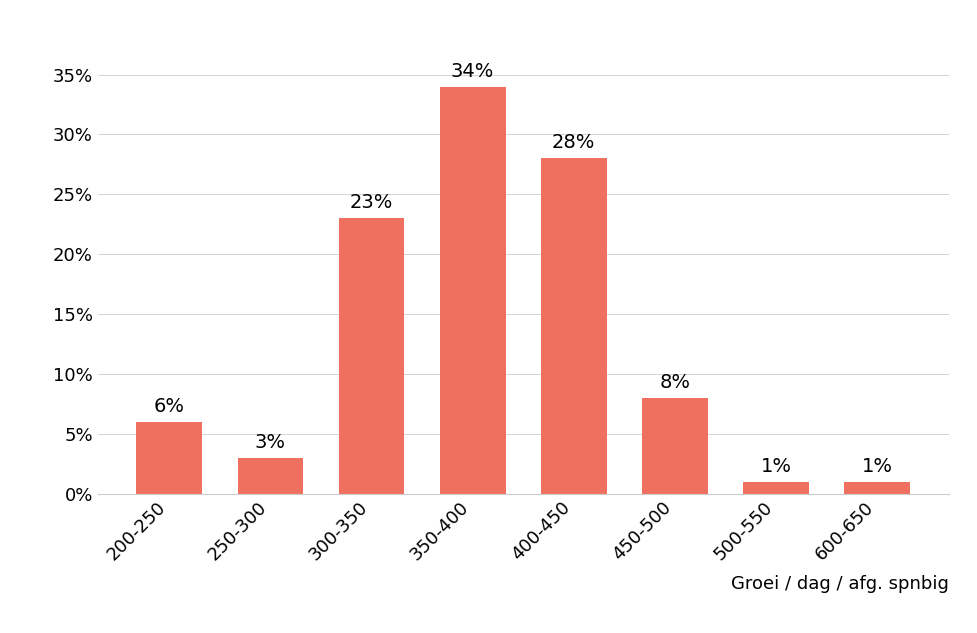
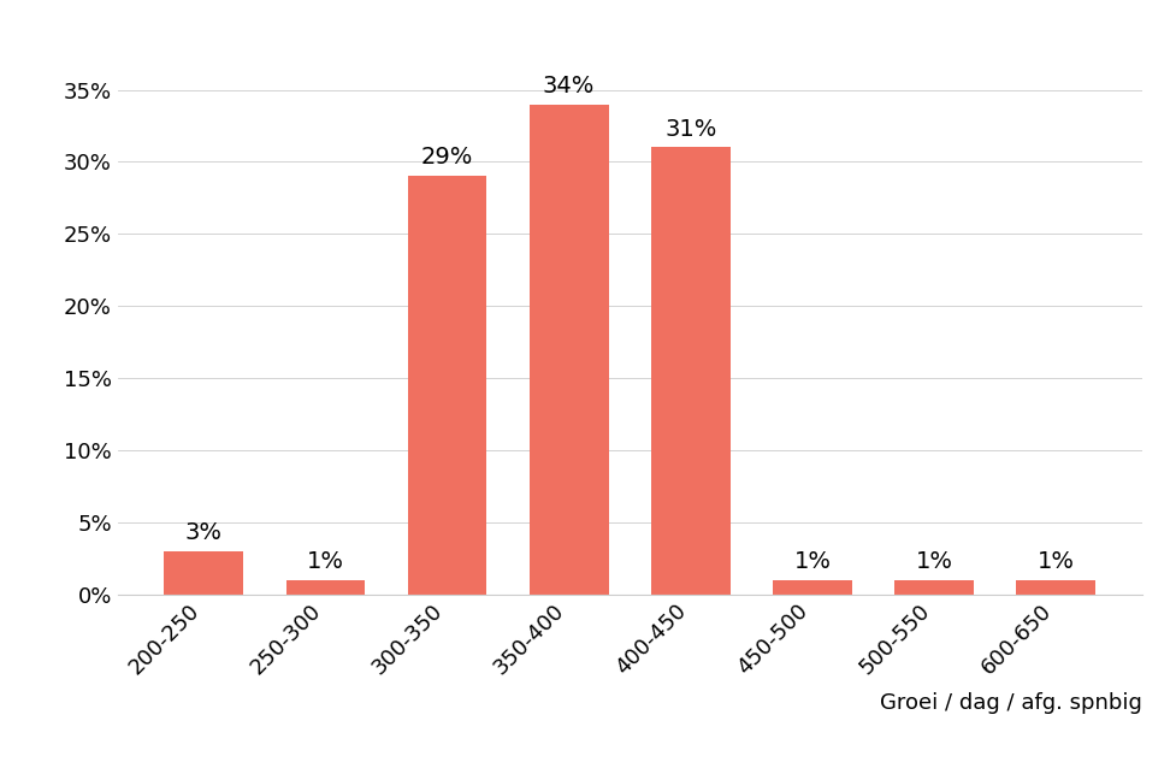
200-250: 6% -> 3%
250-300: 3% -> 1%
300-350: 23% -> 29%
400-450: 28% -> 31%
450-500: 8% -> 1%
